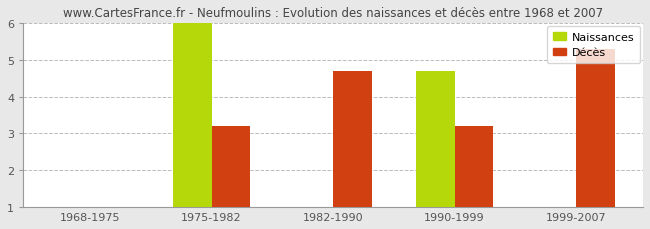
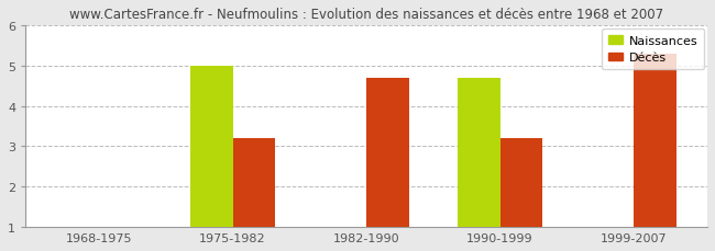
Naissances/1975-1982: 6.0 -> 5.0
